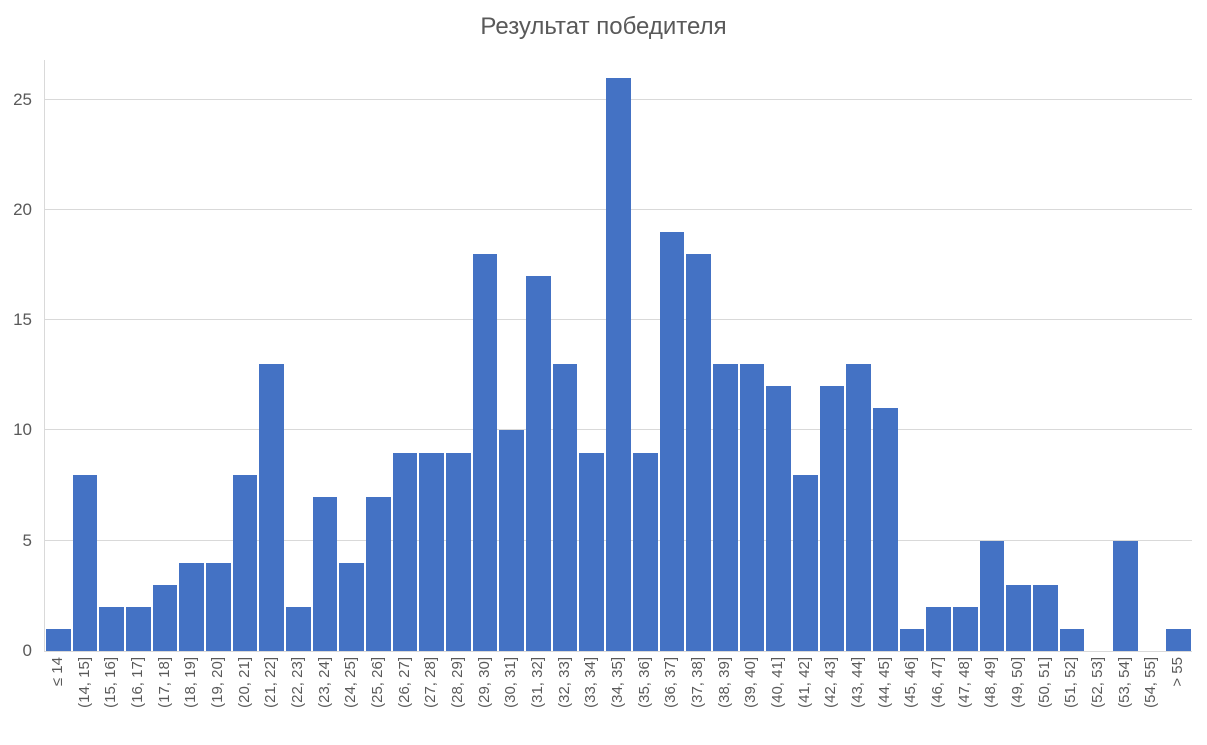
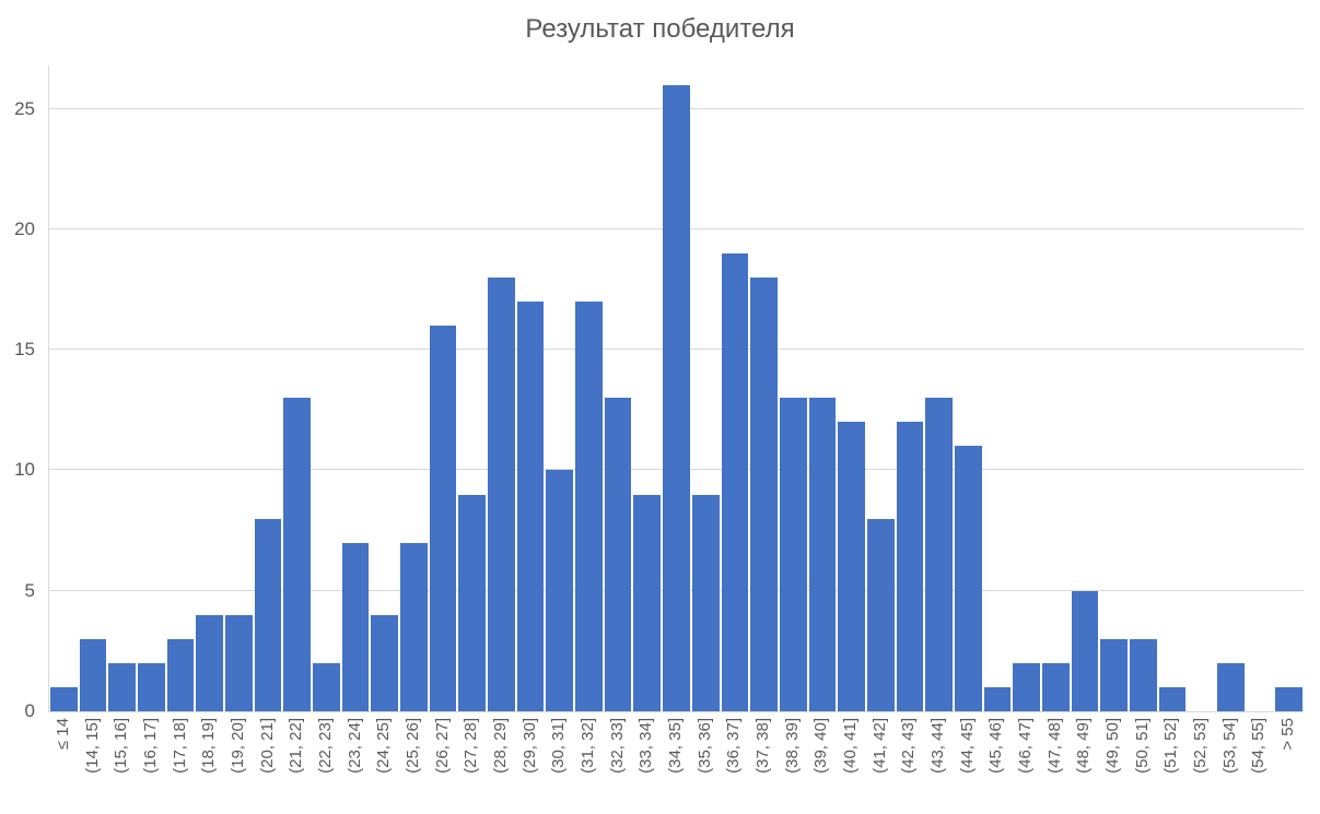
(14, 15]: 8 -> 3
(26, 27]: 9 -> 16
(28, 29]: 9 -> 18
(29, 30]: 18 -> 17
(53, 54]: 5 -> 2
